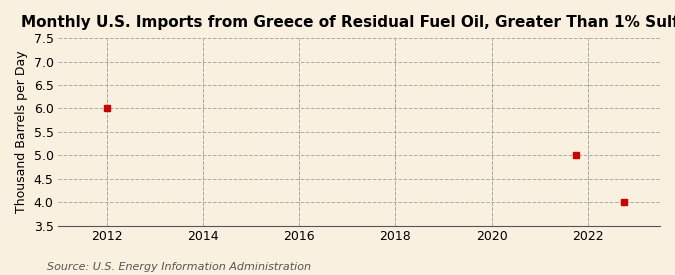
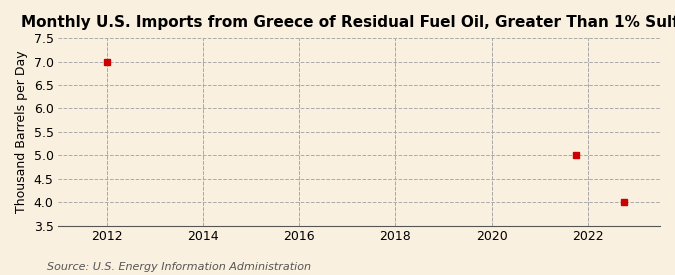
2012: 6 -> 7
